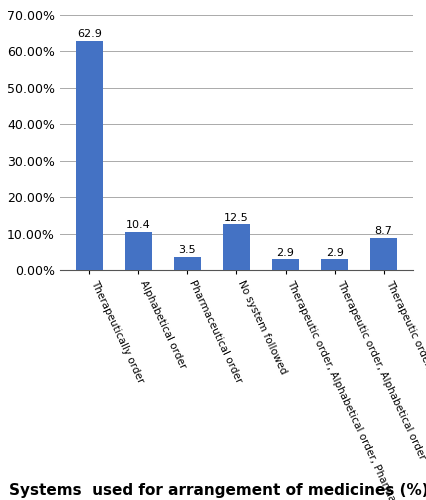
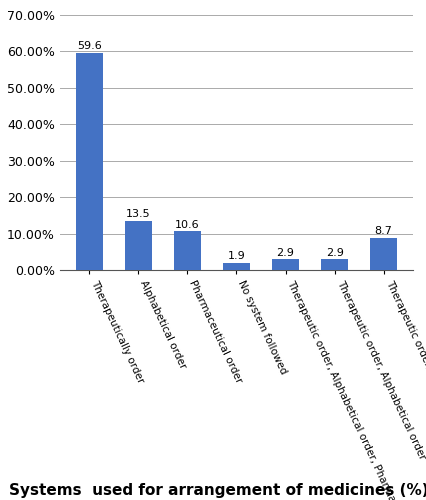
Therapeutically order: 62.9 -> 59.6
Alphabetical order: 10.4 -> 13.5
Pharmaceutical order: 3.5 -> 10.6
No system followed: 12.5 -> 1.9
